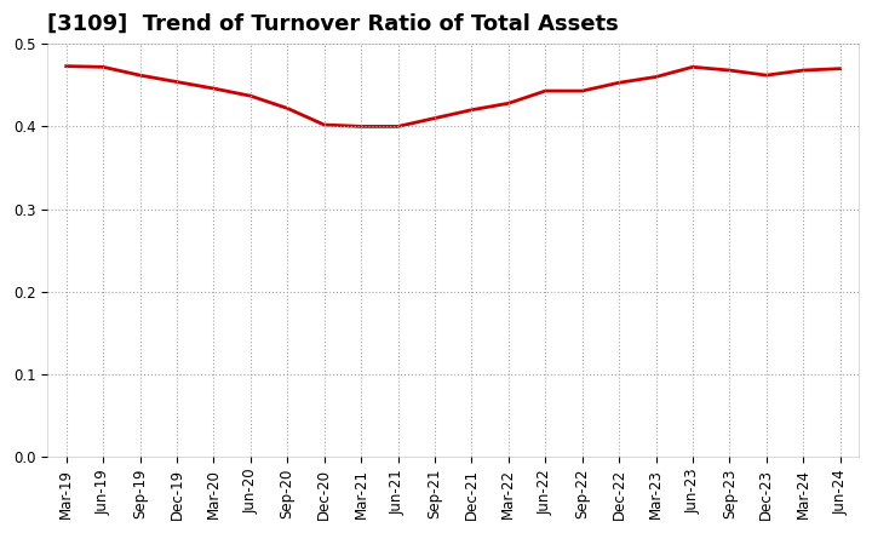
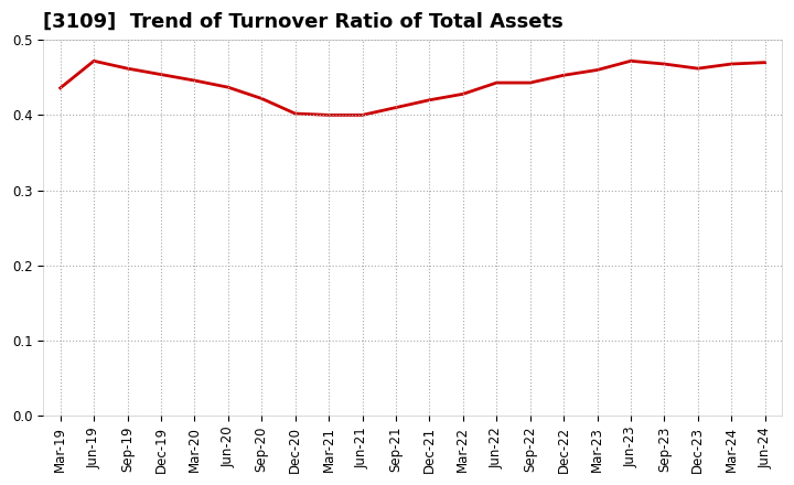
Mar-19: 0.473 -> 0.436
